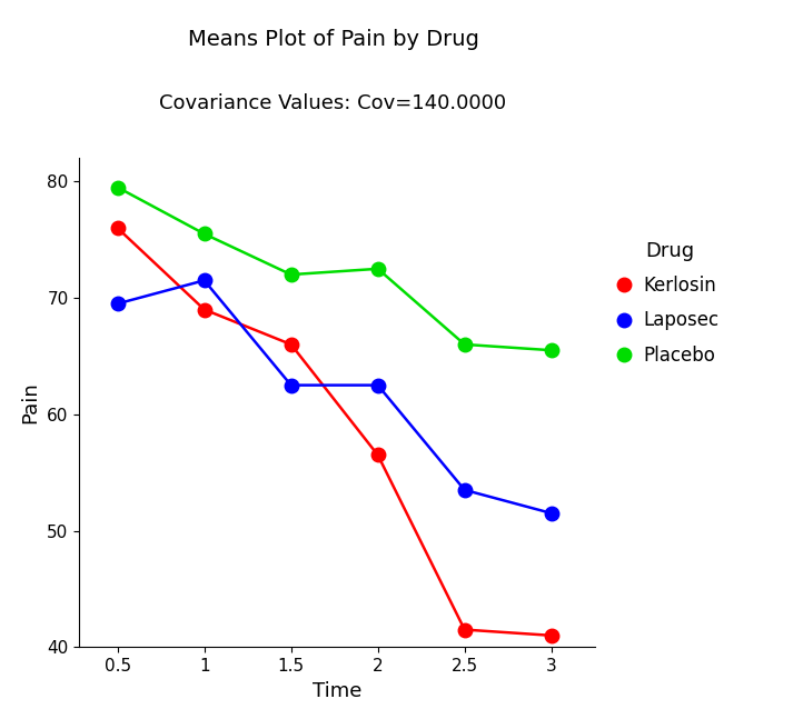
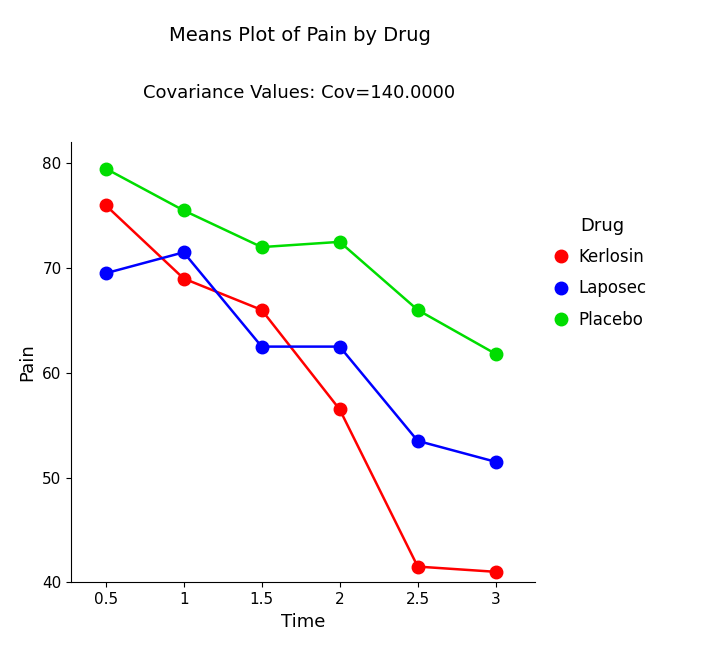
Placebo/3: 65.5 -> 61.8
